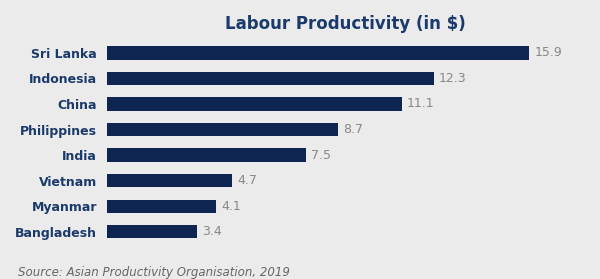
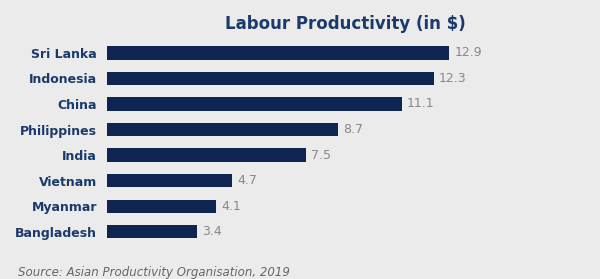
Sri Lanka: 15.9 -> 12.9
